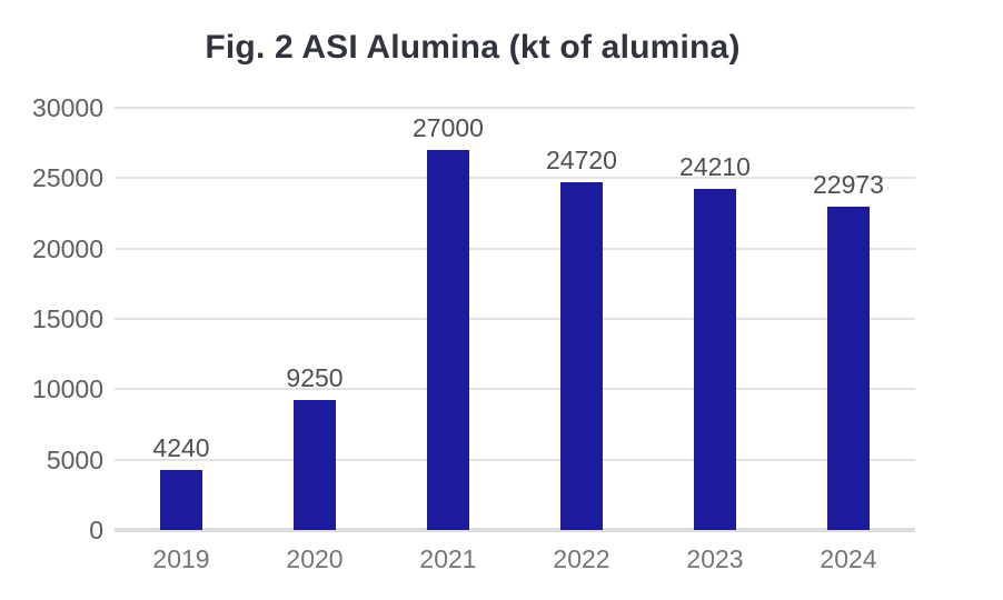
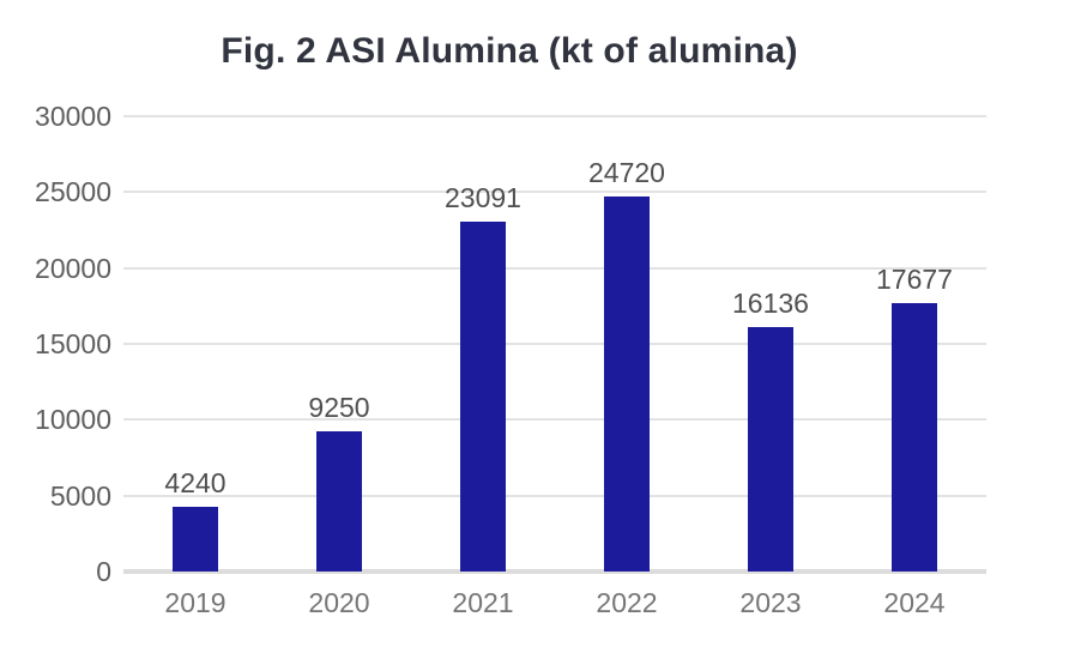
2021: 27000 -> 23091
2023: 24210 -> 16136
2024: 22973 -> 17677
